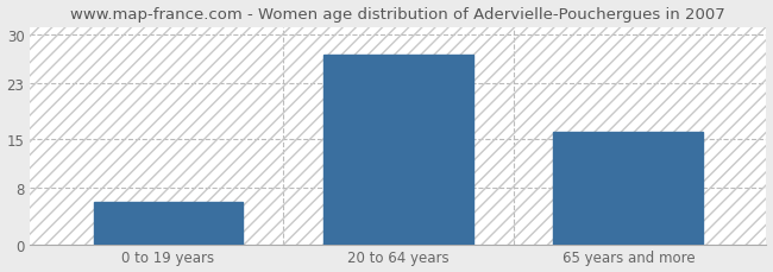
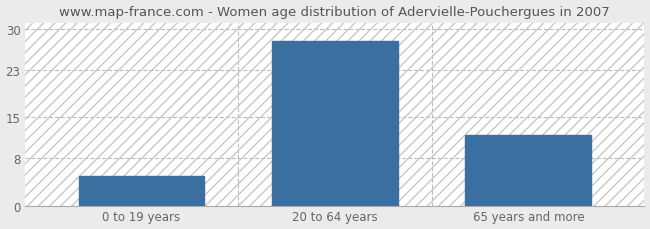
0 to 19 years: 6 -> 5
20 to 64 years: 27 -> 28
65 years and more: 16 -> 12
